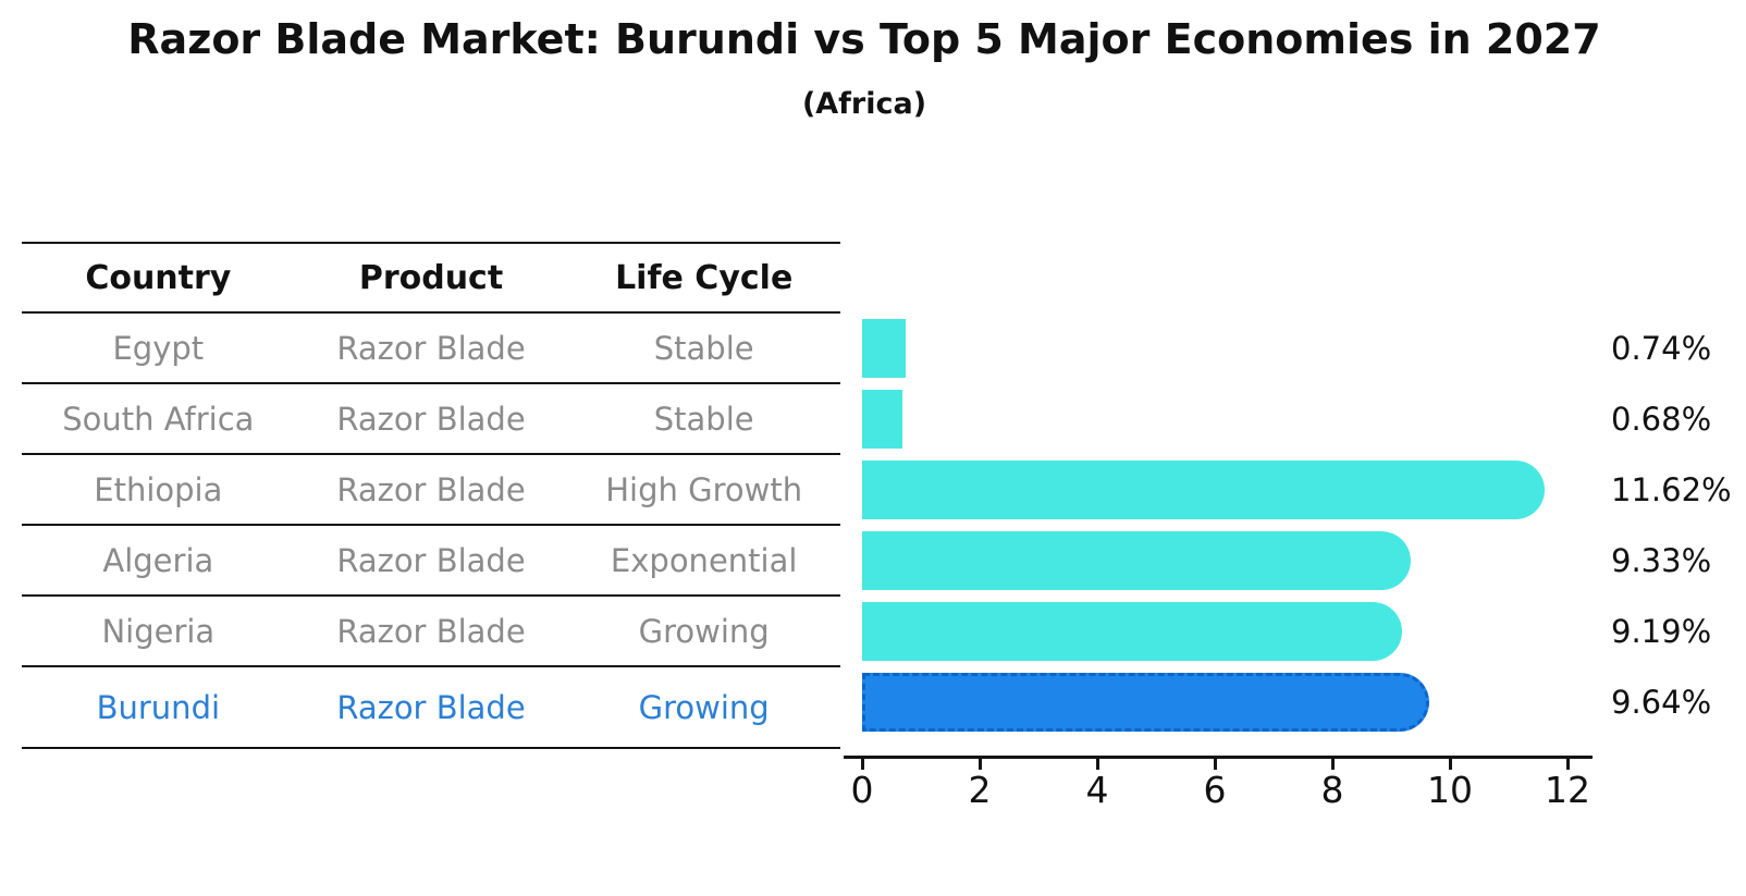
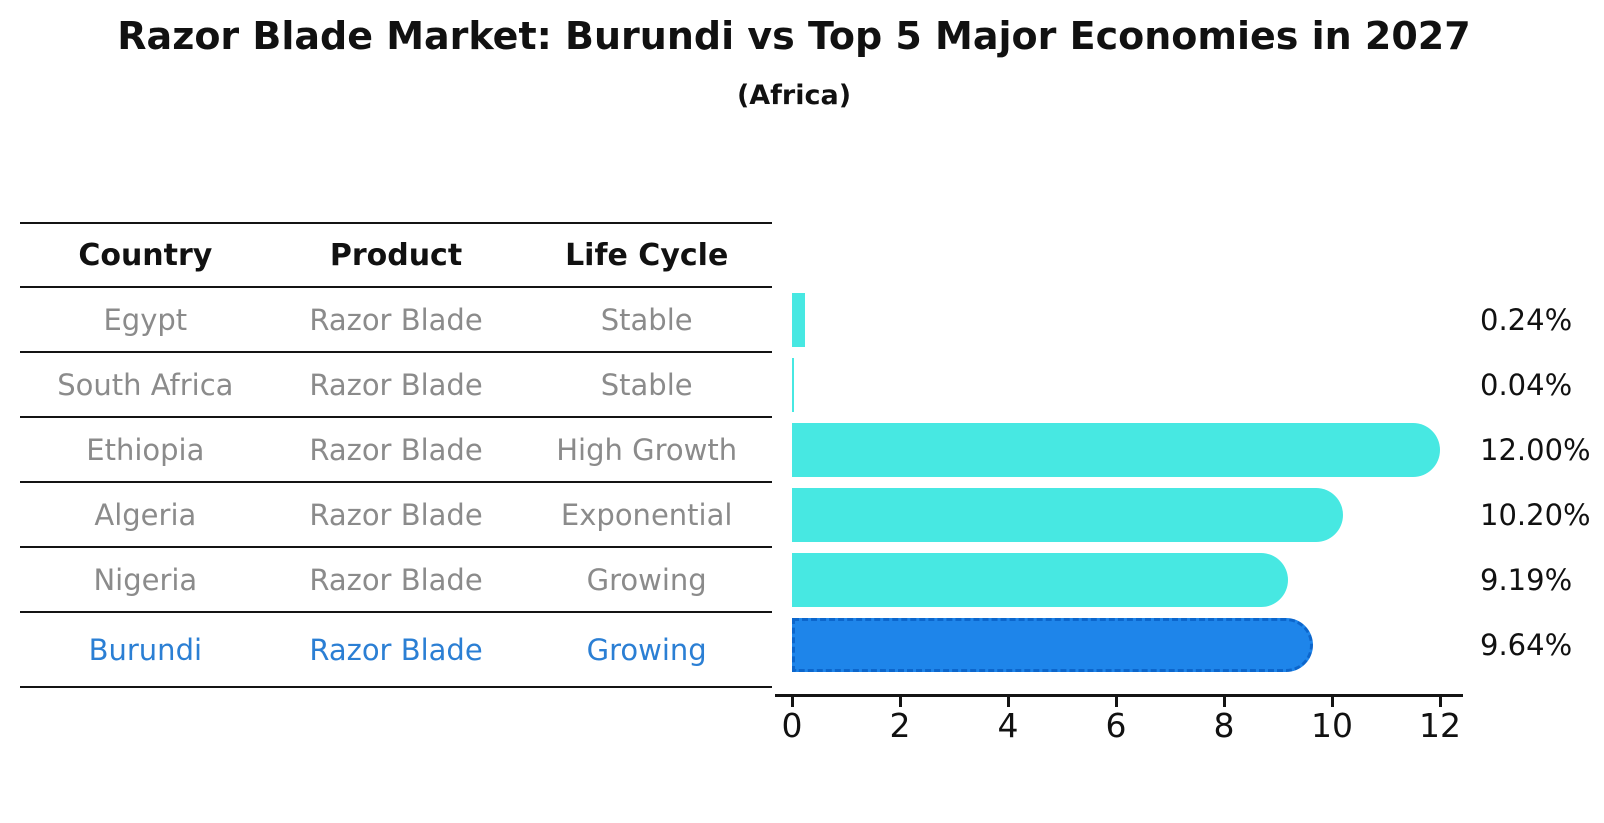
Egypt: 0.74% -> 0.24%
South Africa: 0.68% -> 0.04%
Ethiopia: 11.62% -> 12.00%
Algeria: 9.33% -> 10.20%
